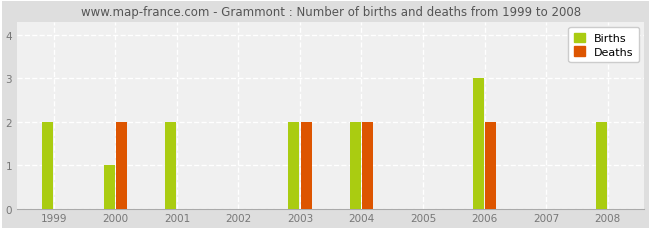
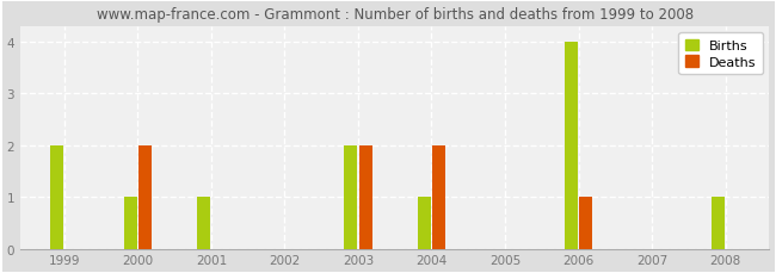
Births/2001: 2 -> 1
Births/2004: 2 -> 1
Births/2006: 3 -> 4
Deaths/2006: 2 -> 1
Births/2008: 2 -> 1
